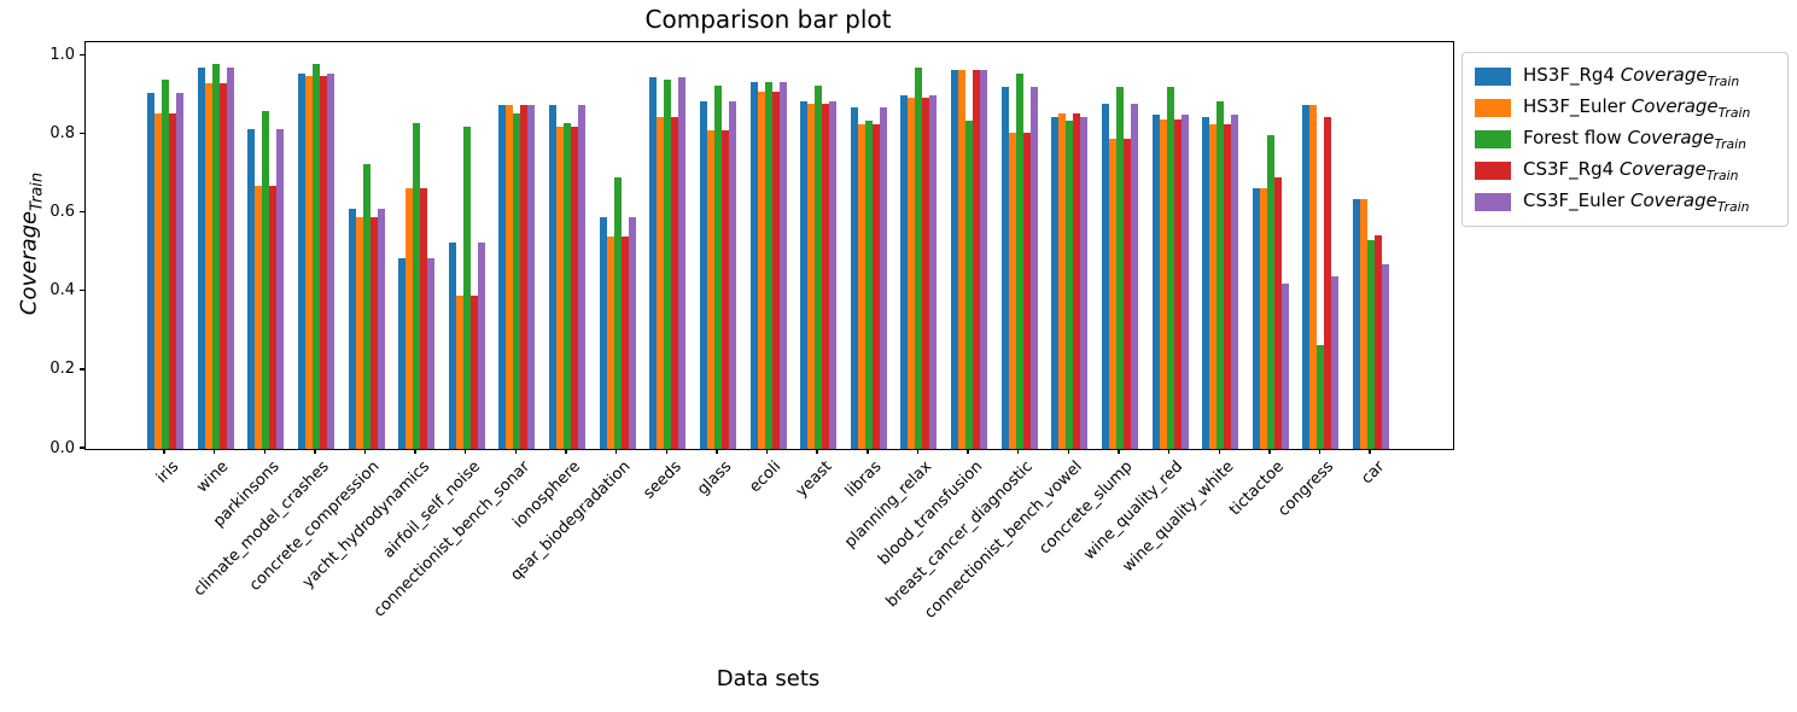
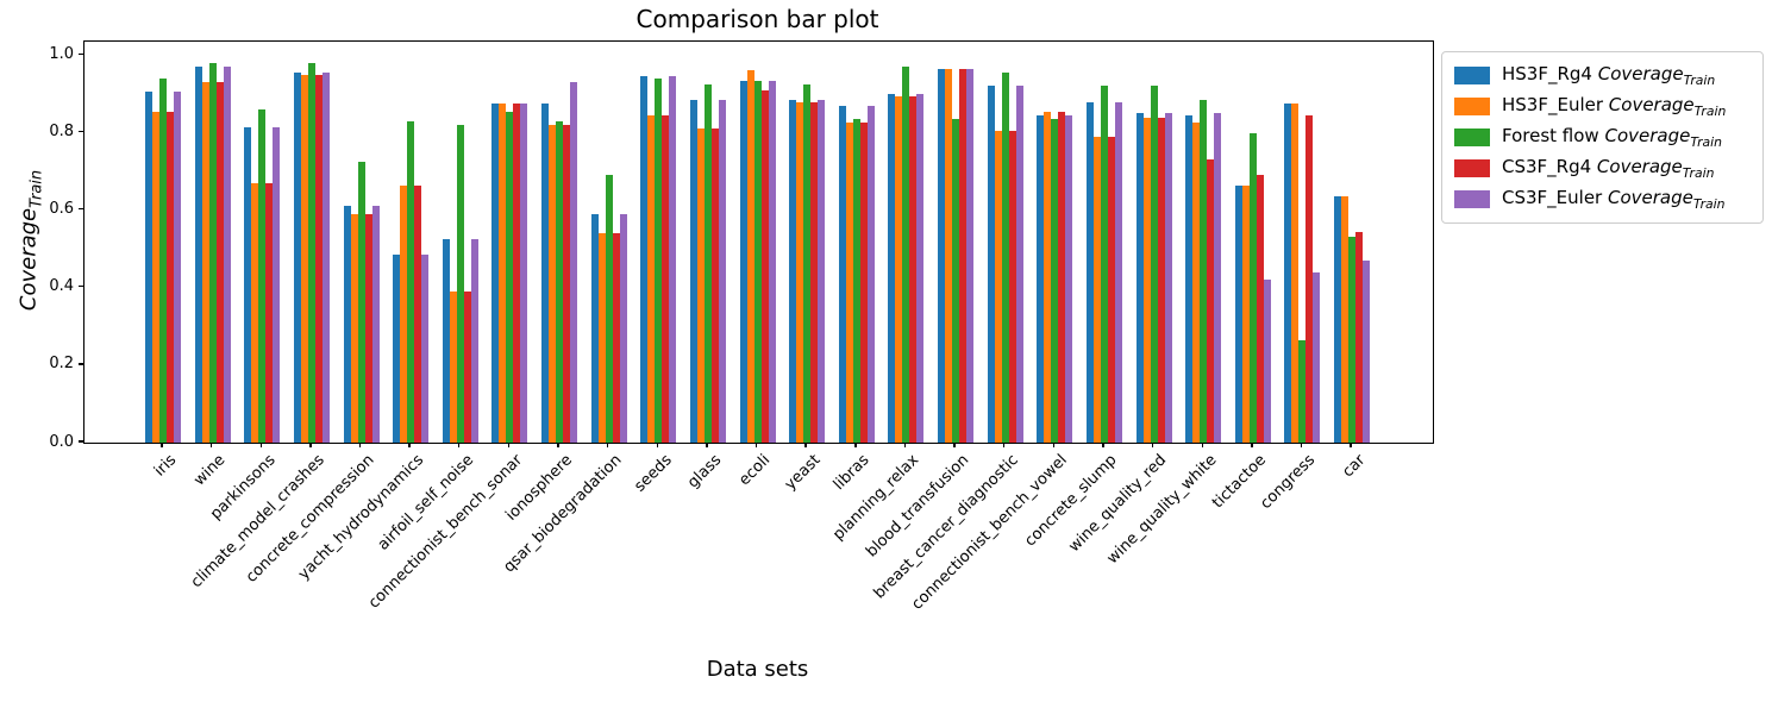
CS3F_Euler/ionosphere: 0.88 -> 0.93
HS3F_Euler/ecoli: 0.91 -> 0.96
CS3F_Rg4/wine_quality_white: 0.82 -> 0.73
